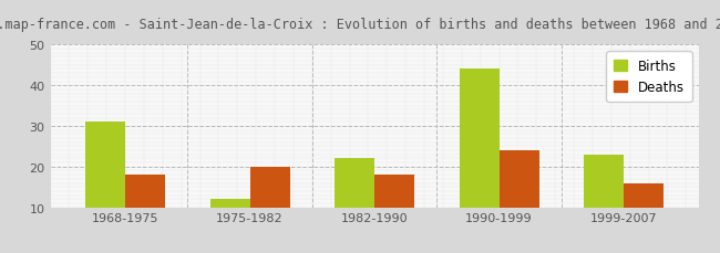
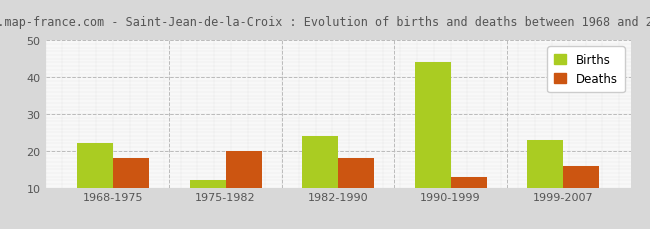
Births/1968-1975: 31 -> 22
Births/1982-1990: 22 -> 24
Deaths/1990-1999: 24 -> 13
